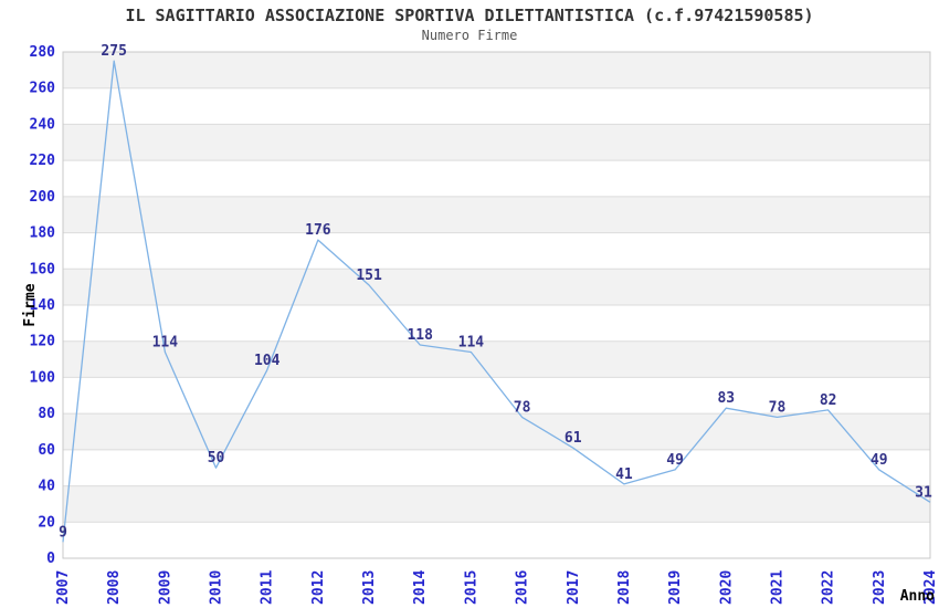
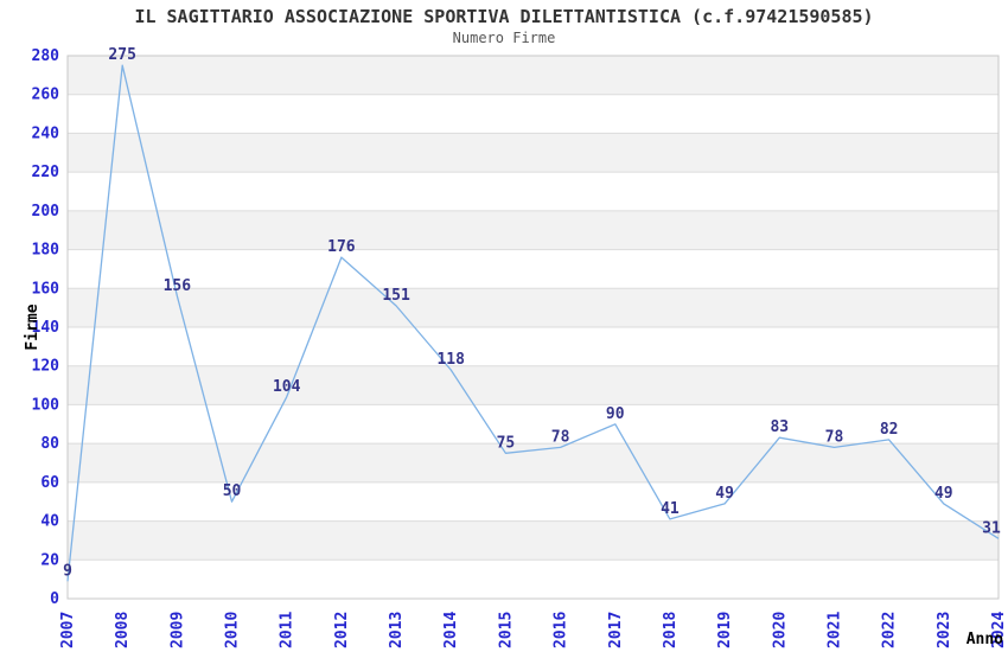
2009: 114 -> 156
2015: 114 -> 75
2017: 61 -> 90
